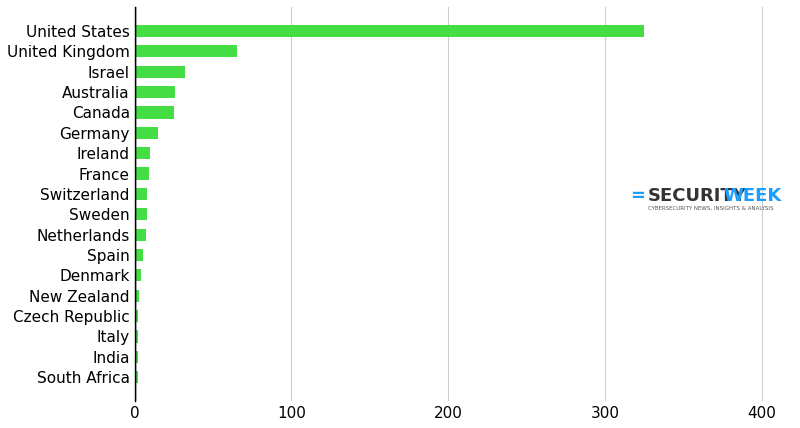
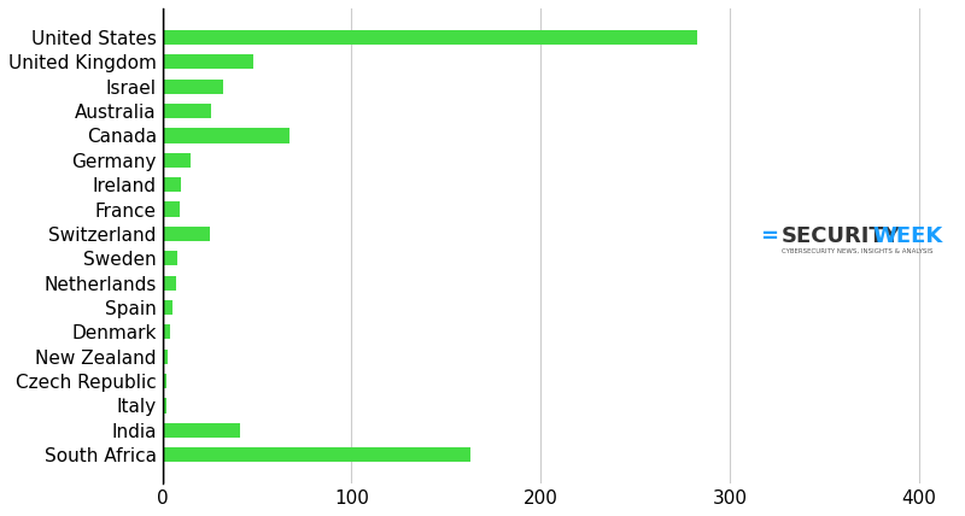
United States: 325 -> 283
United Kingdom: 65 -> 48
Canada: 25 -> 67
Switzerland: 8 -> 25
India: 2 -> 41
South Africa: 2 -> 163
